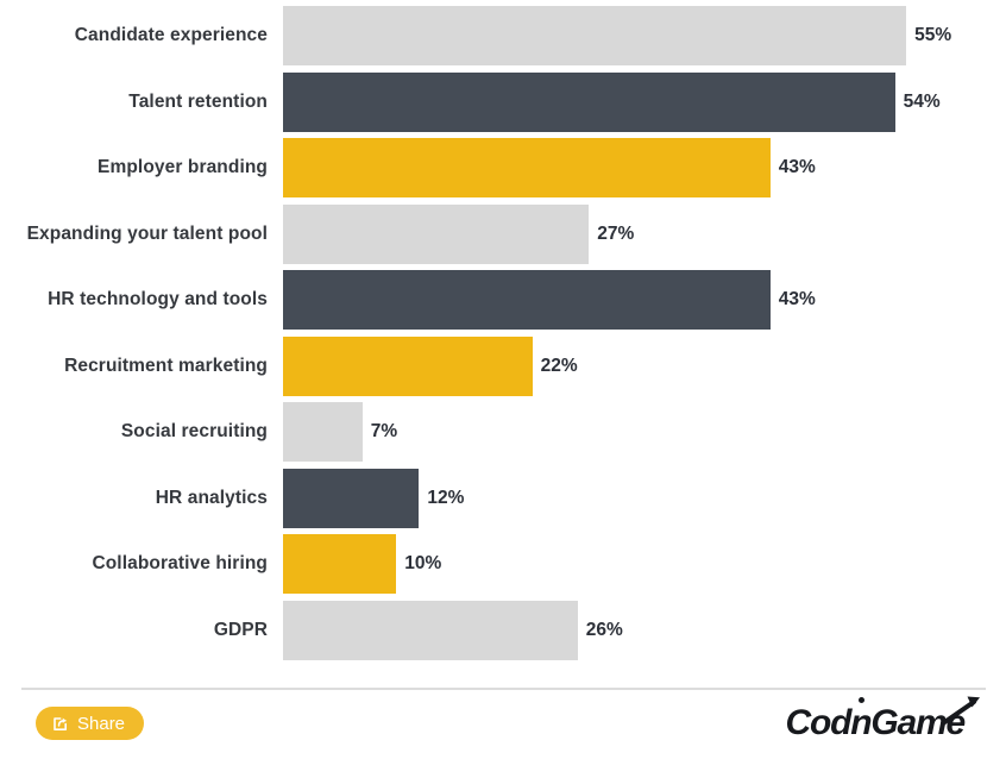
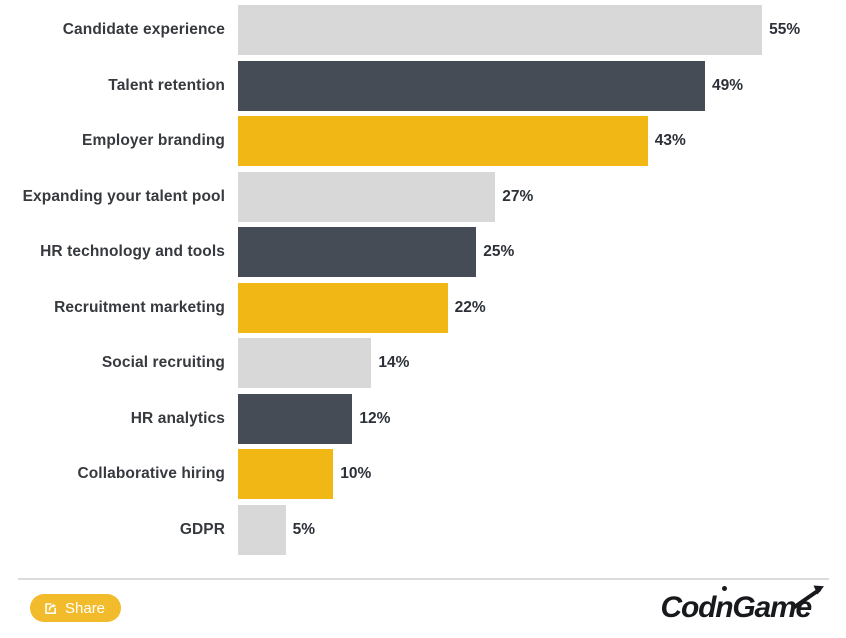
Talent retention: 54% -> 49%
HR technology and tools: 43% -> 25%
Social recruiting: 7% -> 14%
GDPR: 26% -> 5%
